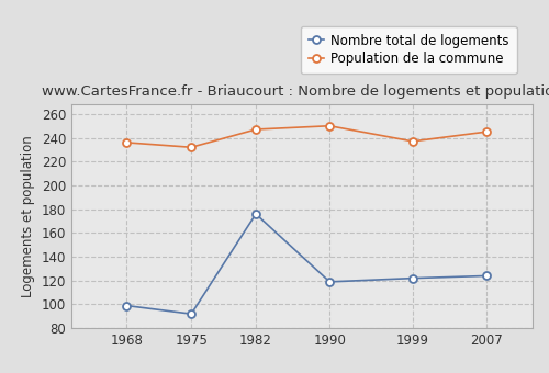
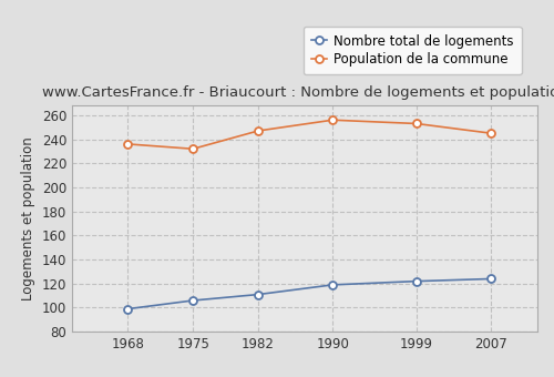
Nombre total de logements/1975: 92 -> 106
Nombre total de logements/1982: 176 -> 111
Population de la commune/1990: 250 -> 256
Population de la commune/1999: 237 -> 253
